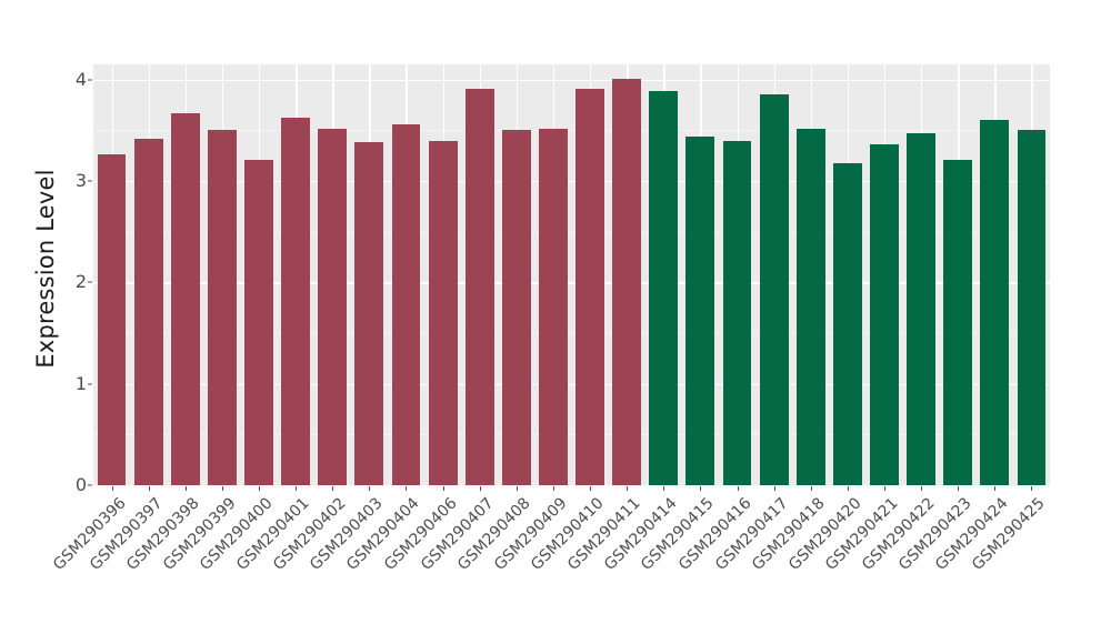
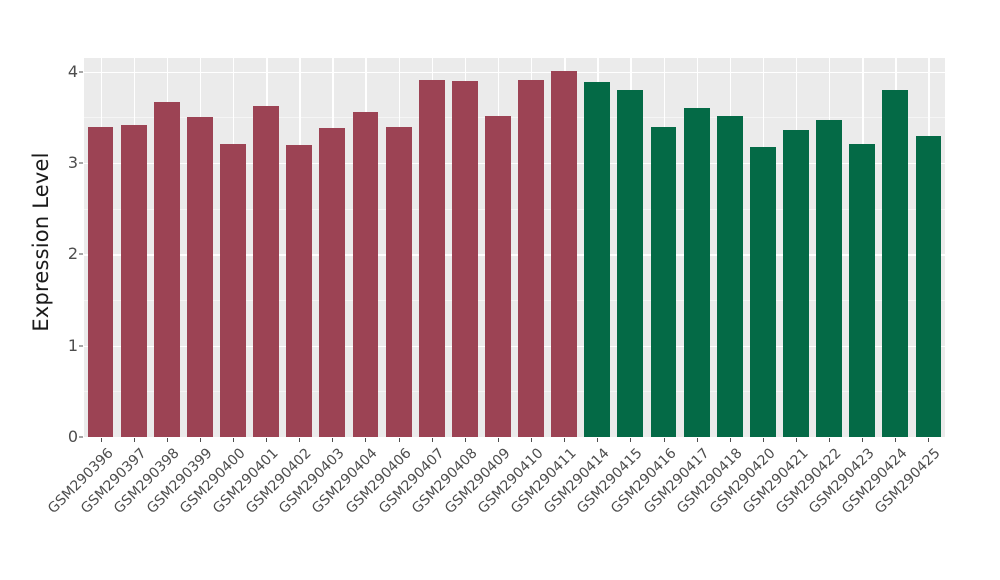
GSM290396: 3.3 -> 3.4
GSM290402: 3.5 -> 3.2
GSM290408: 3.5 -> 3.9
GSM290415: 3.4 -> 3.8
GSM290417: 3.9 -> 3.6
GSM290424: 3.6 -> 3.8
GSM290425: 3.5 -> 3.3
